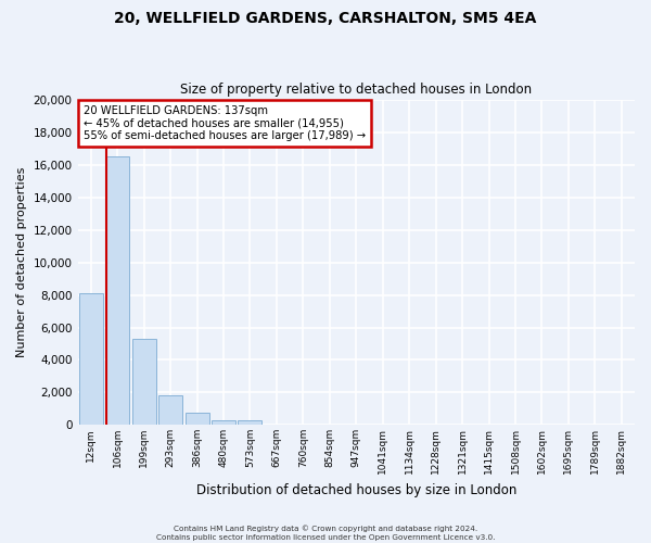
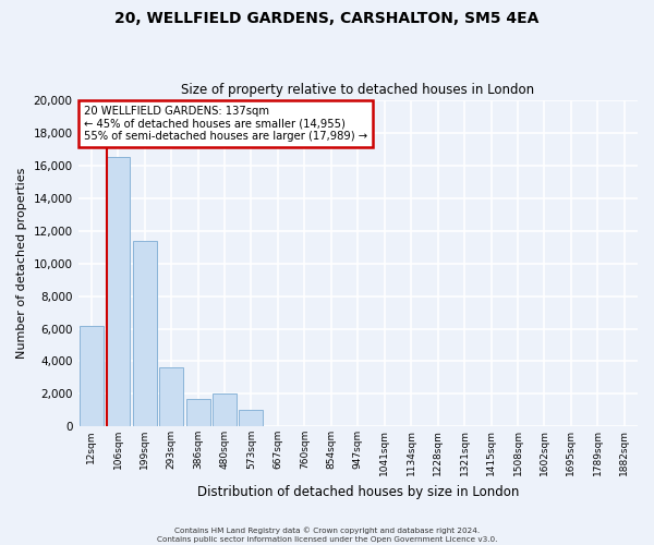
12sqm: 8,100 -> 6,200
199sqm: 5,300 -> 11,400
293sqm: 1,800 -> 3,600
386sqm: 800 -> 1,700
480sqm: 300 -> 2,000
573sqm: 300 -> 1,000
